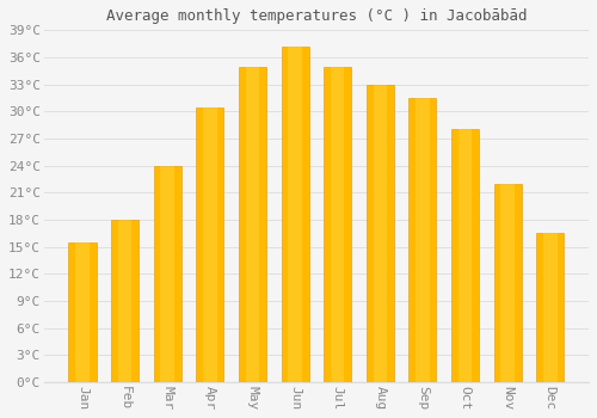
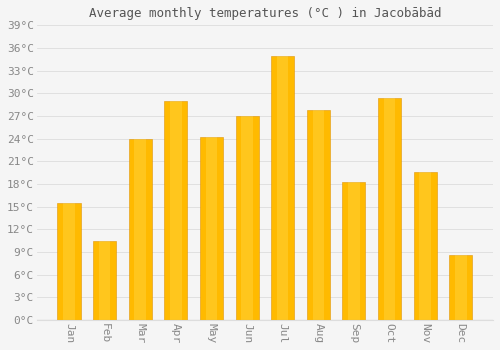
Feb: 18.0°C -> 10.4°C
Apr: 30.5°C -> 29.0°C
May: 35.0°C -> 24.2°C
Jun: 37.2°C -> 27.0°C
Aug: 33.0°C -> 27.8°C
Sep: 31.5°C -> 18.2°C
Oct: 28.0°C -> 29.4°C
Nov: 22.0°C -> 19.6°C
Dec: 16.5°C -> 8.6°C
